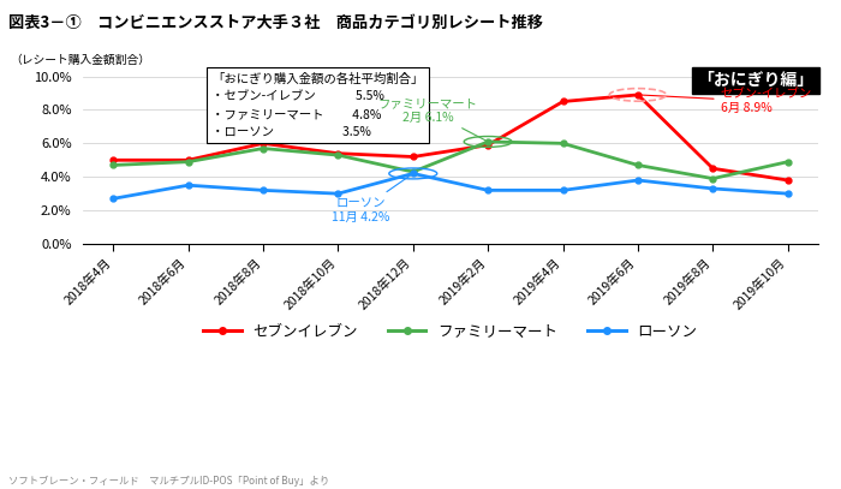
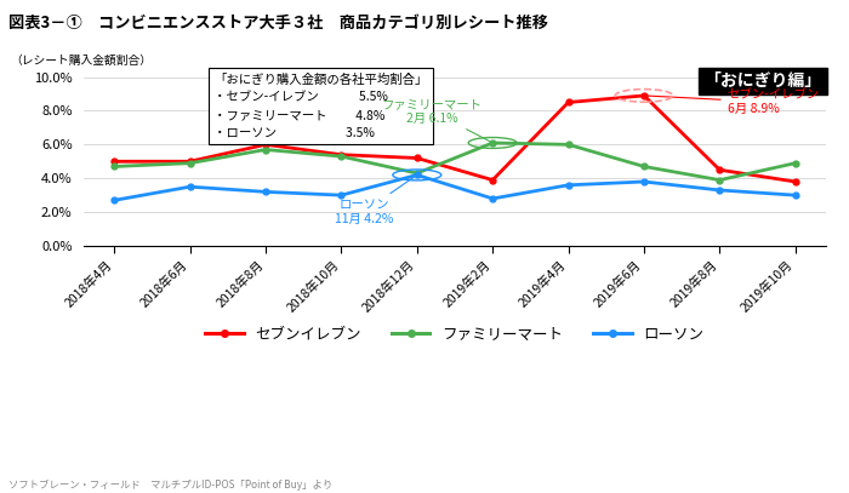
セブンイレブン/2019年2月: 5.9% -> 3.9%
ローソン/2019年2月: 3.2% -> 2.8%
ローソン/2019年4月: 3.2% -> 3.6%
